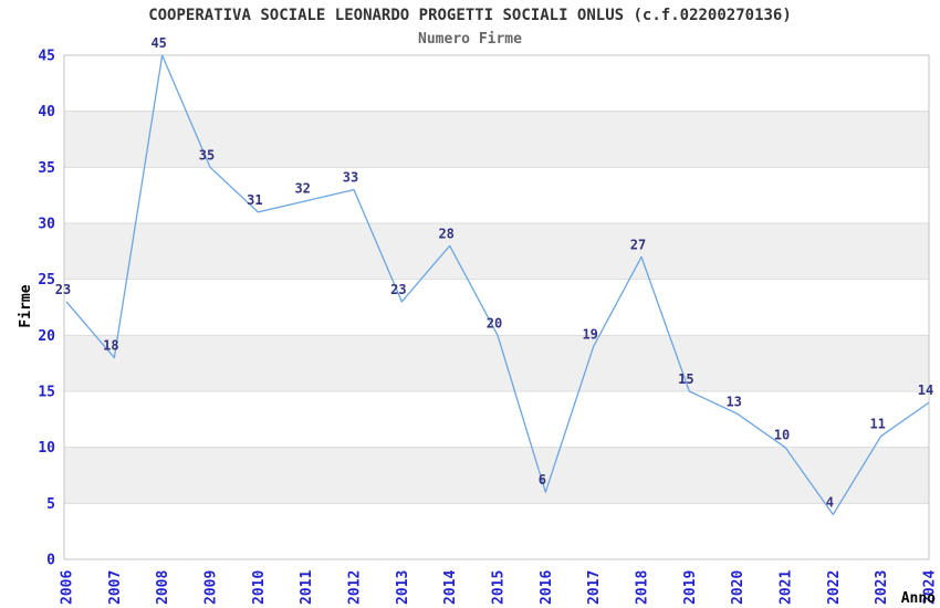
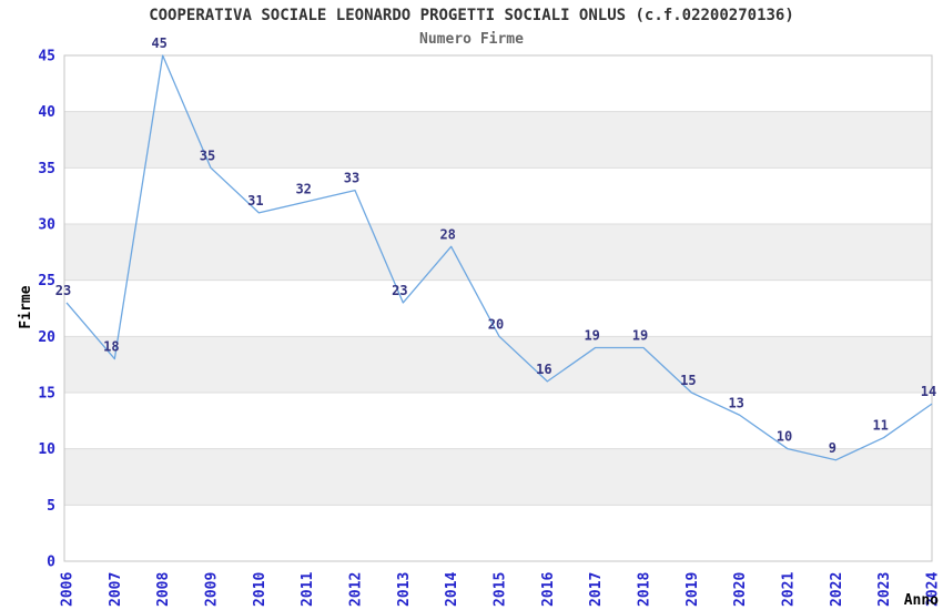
2016: 6 -> 16
2018: 27 -> 19
2022: 4 -> 9
